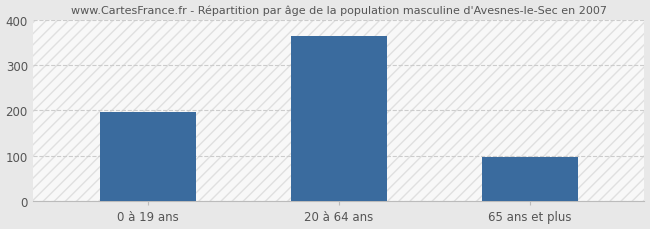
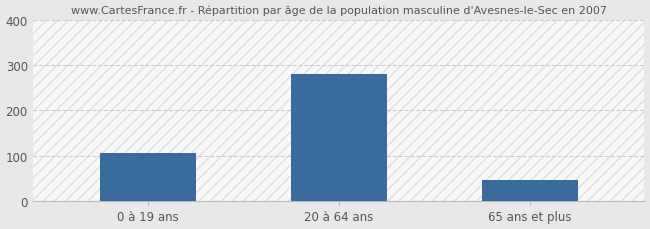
0 à 19 ans: 197 -> 105
20 à 64 ans: 365 -> 280
65 ans et plus: 96 -> 45
